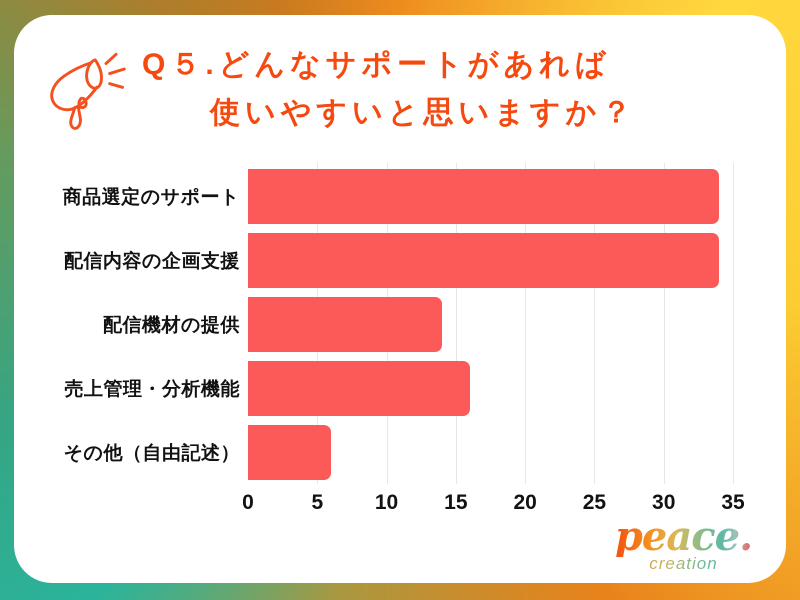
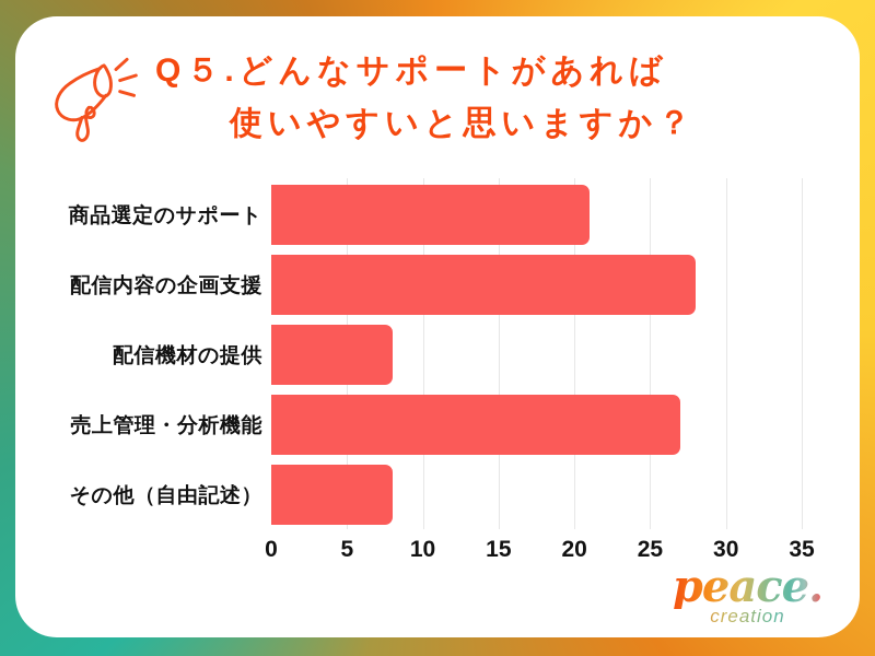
商品選定のサポート: 34 -> 21
配信内容の企画支援: 34 -> 28
配信機材の提供: 14 -> 8
売上管理・分析機能: 16 -> 27
その他（自由記述）: 6 -> 8
